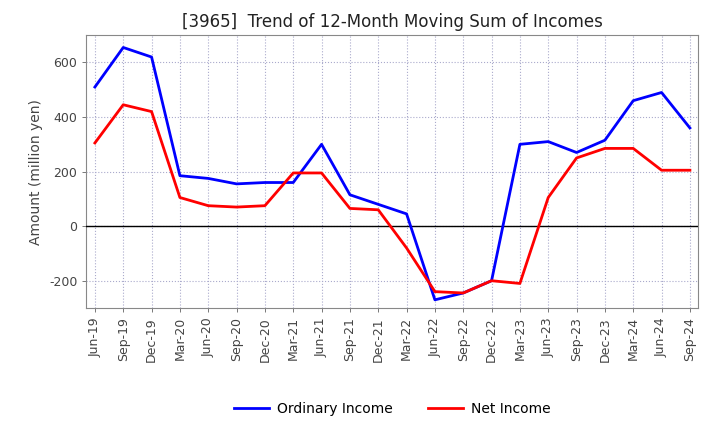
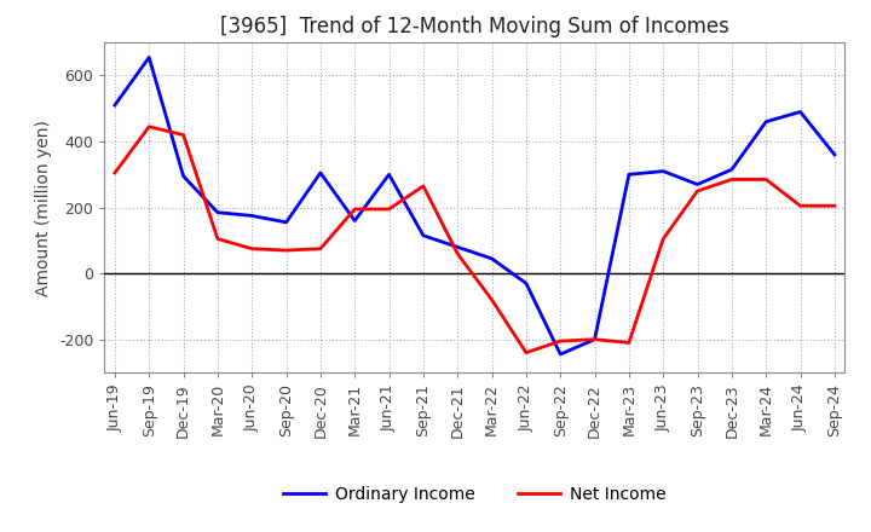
Ordinary Income/Dec-19: 620 -> 295
Ordinary Income/Dec-20: 160 -> 305
Net Income/Sep-21: 65 -> 265
Ordinary Income/Jun-22: -270 -> -30
Net Income/Sep-22: -245 -> -205
